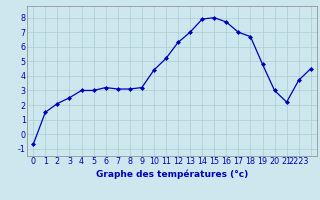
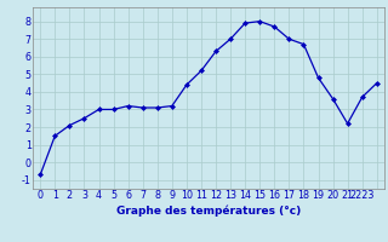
20: 3.0 -> 3.6
